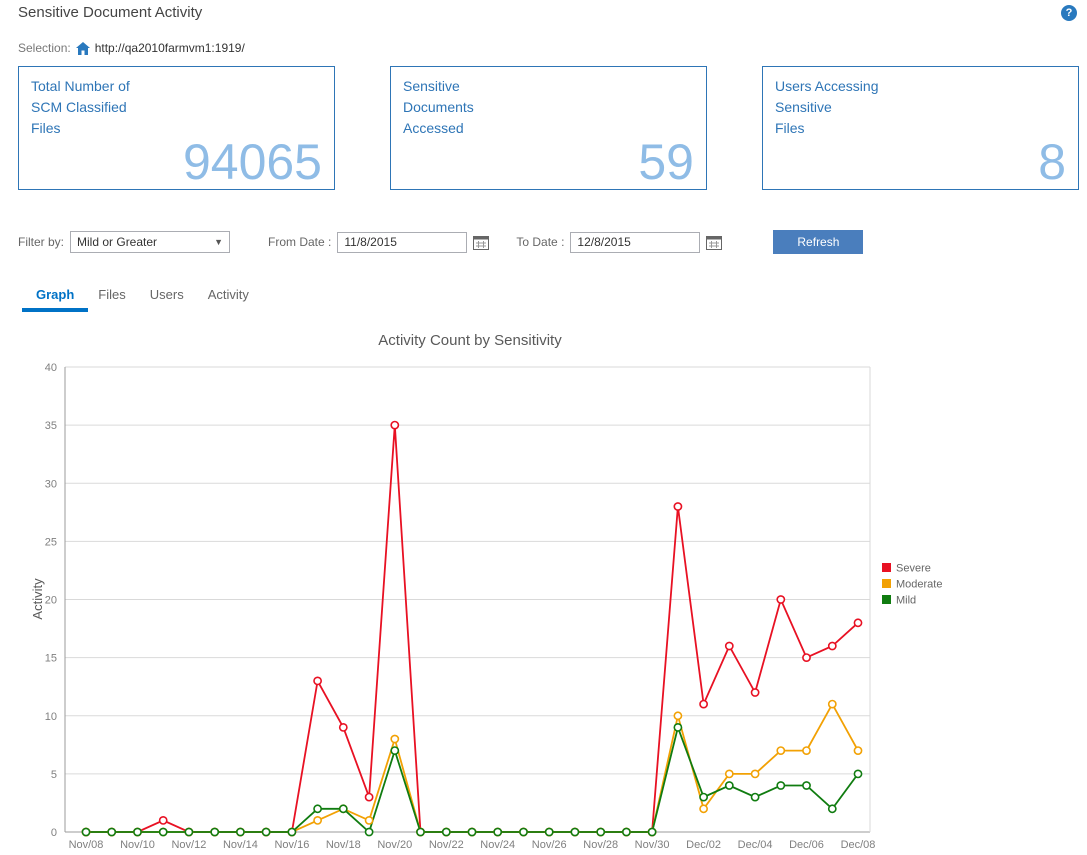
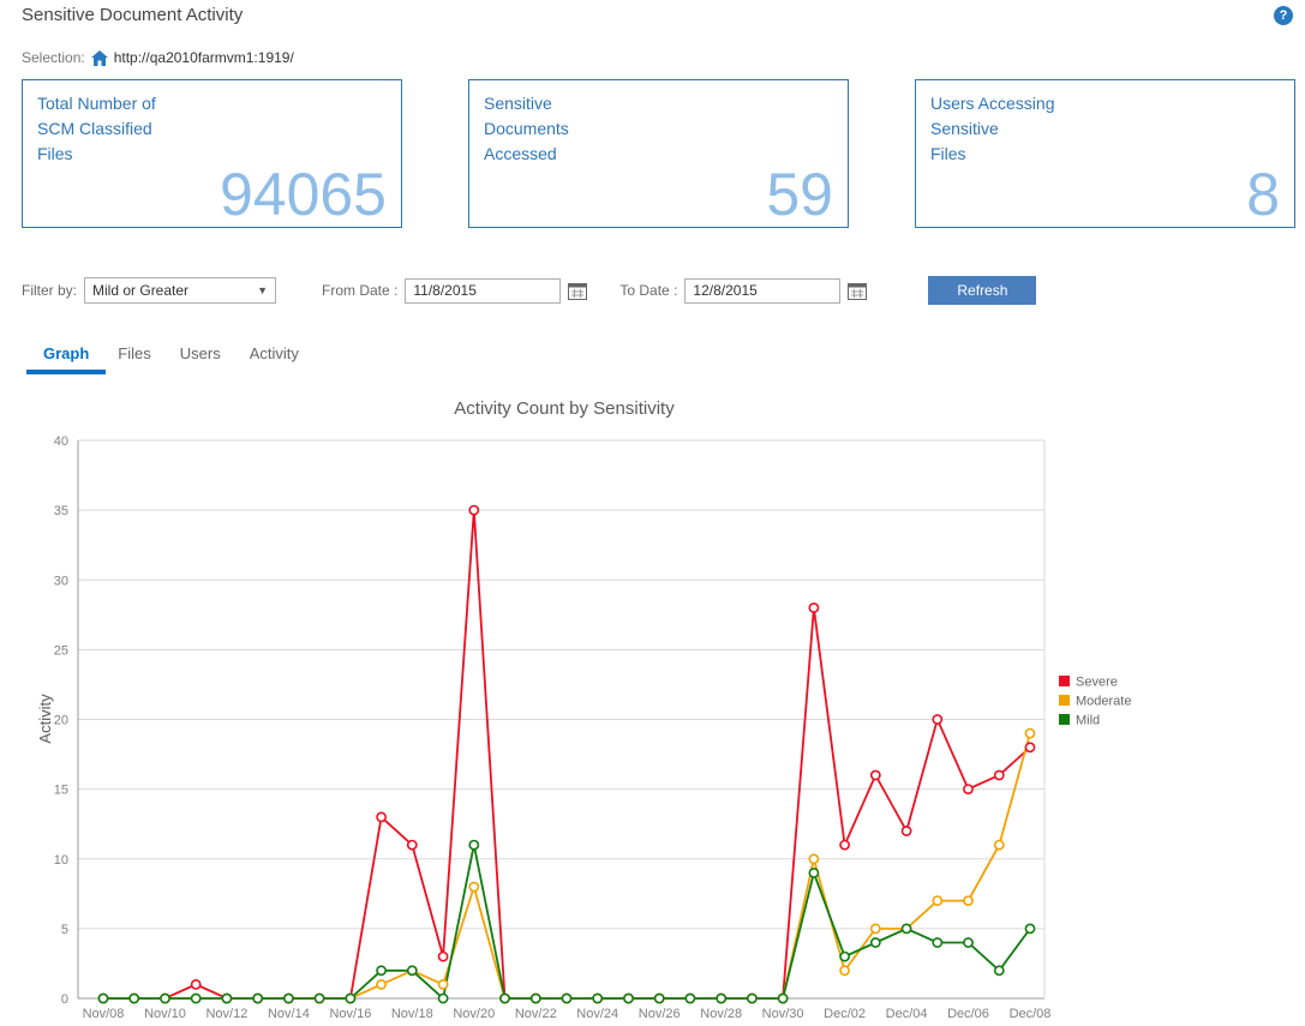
Severe/Nov/18: 9 -> 11
Mild/Nov/20: 7 -> 11
Mild/Dec/04: 3 -> 5
Moderate/Dec/08: 7 -> 19
